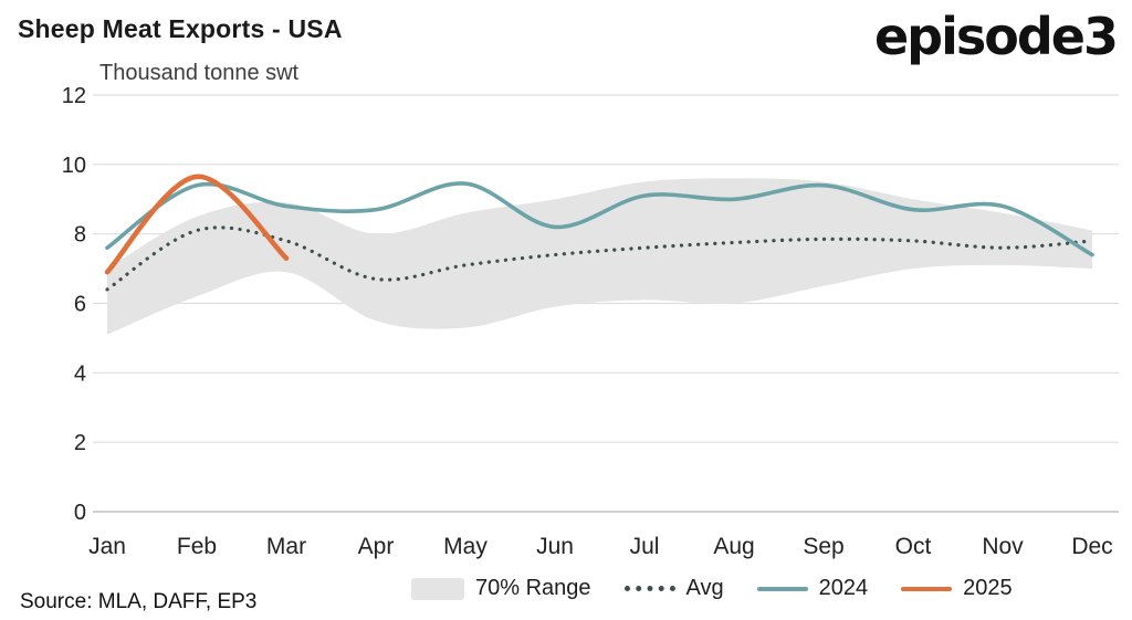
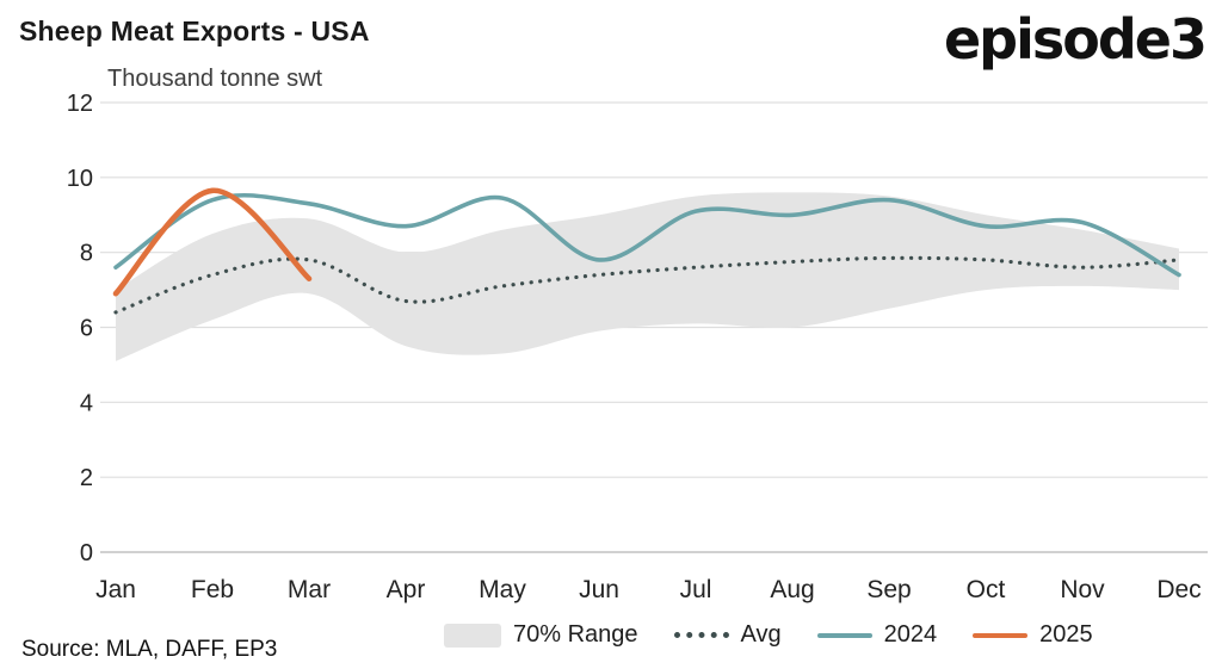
Avg/Feb: 8.1 -> 7.4
2024/Mar: 8.8 -> 9.3
2024/Jun: 8.2 -> 7.8
